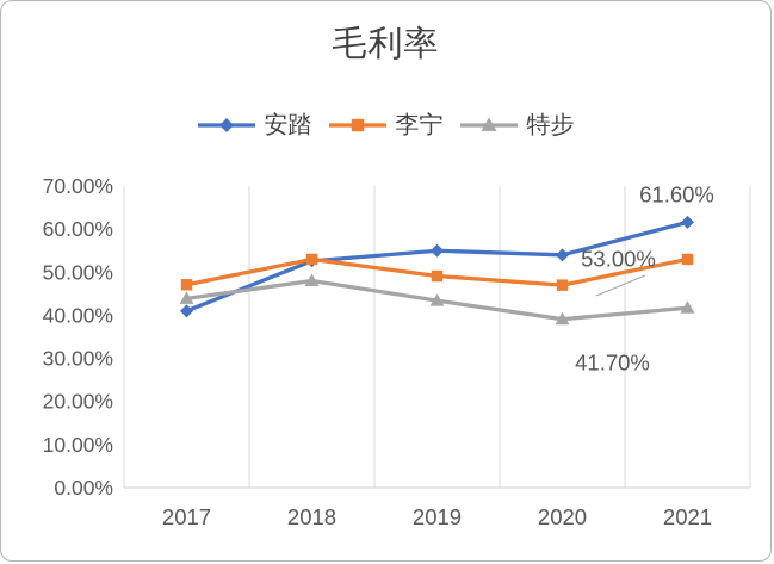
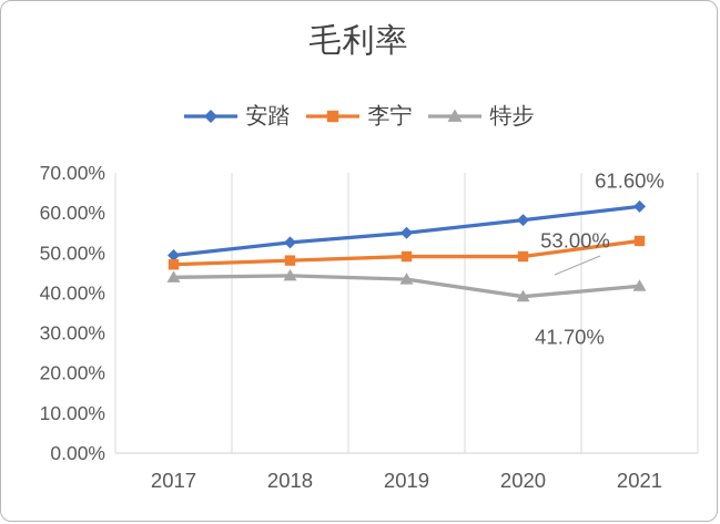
安踏/2017: 41% -> 49%
李宁/2018: 53% -> 48%
特步/2018: 48% -> 44%
安踏/2020: 54% -> 58%
李宁/2020: 47% -> 49%
